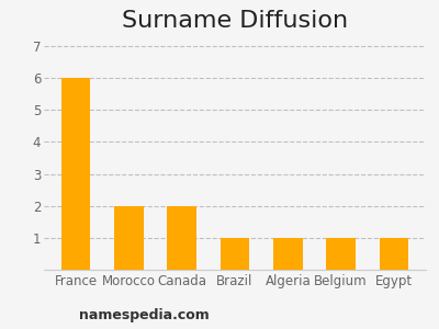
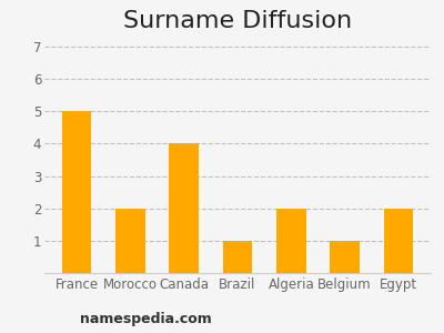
France: 6 -> 5
Canada: 2 -> 4
Algeria: 1 -> 2
Egypt: 1 -> 2
